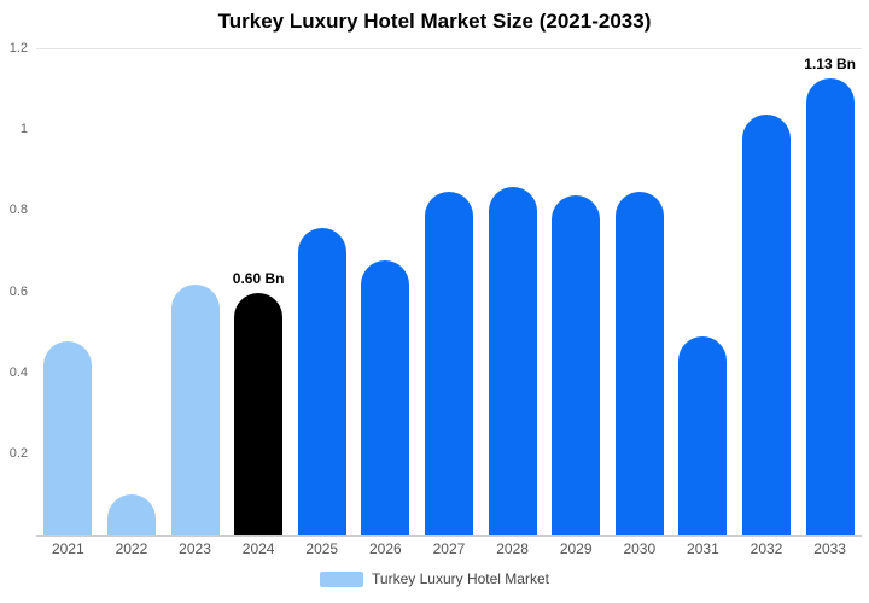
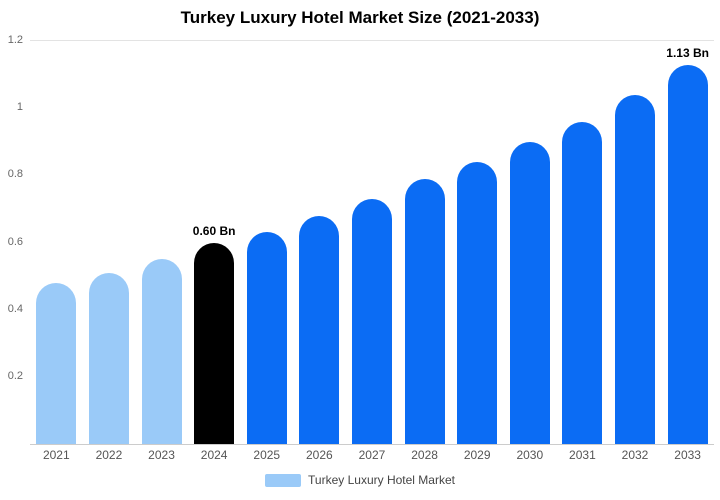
2022: 0.10 -> 0.51
2023: 0.62 -> 0.55
2025: 0.76 -> 0.63
2027: 0.85 -> 0.73
2028: 0.86 -> 0.79
2030: 0.85 -> 0.90
2031: 0.49 -> 0.96
